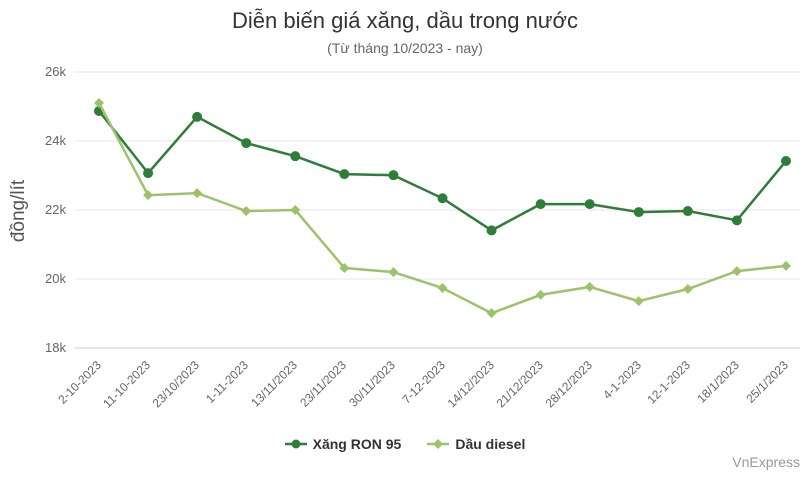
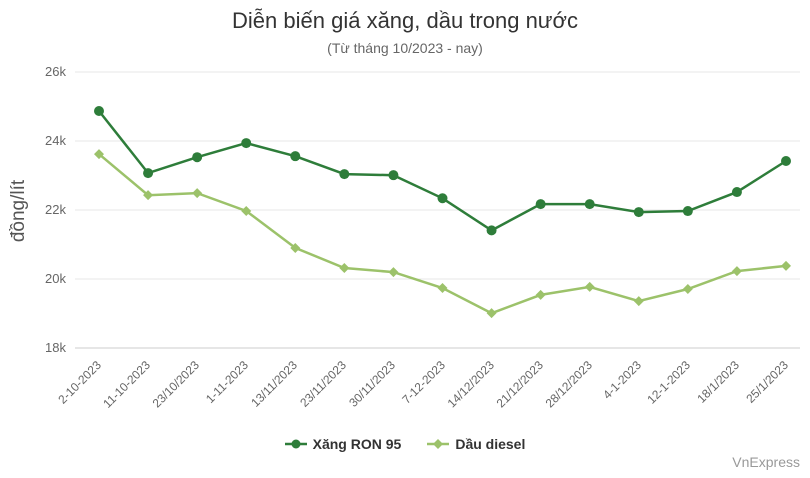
Dầu diesel/2-10-2023: 25.1k -> 23.6k
Xăng RON 95/23/10/2023: 24.7k -> 23.5k
Dầu diesel/13/11/2023: 22.0k -> 20.9k
Xăng RON 95/18/1/2023: 21.7k -> 22.5k
